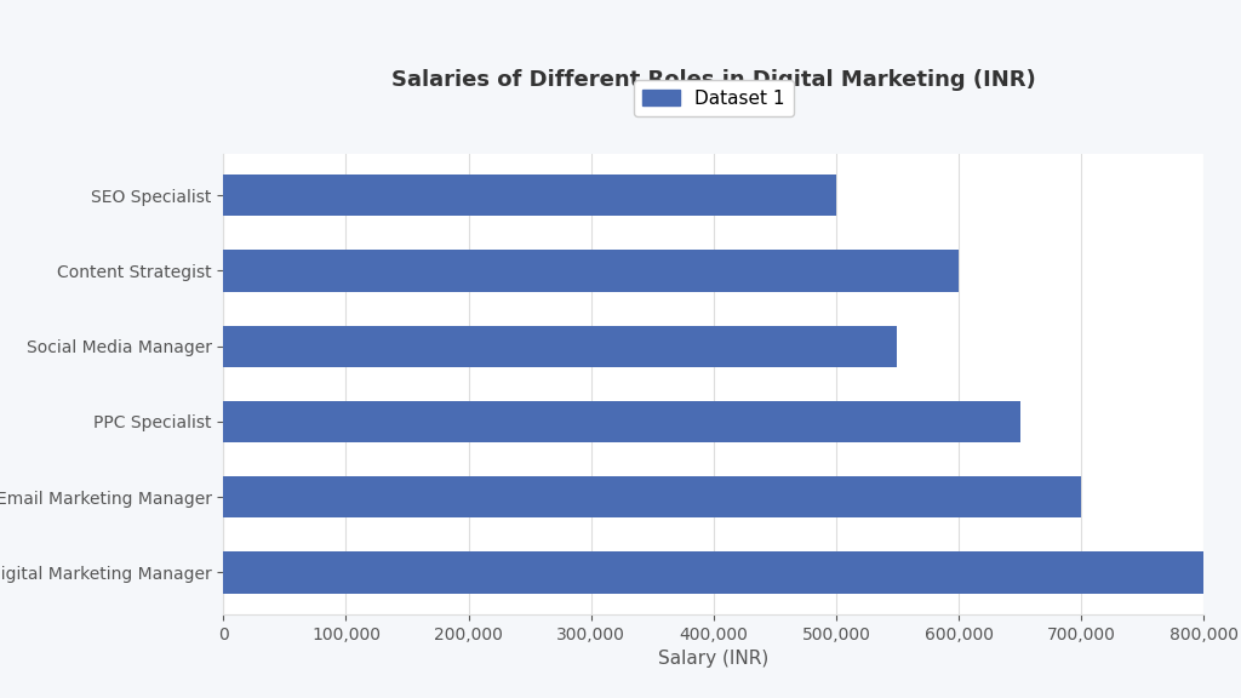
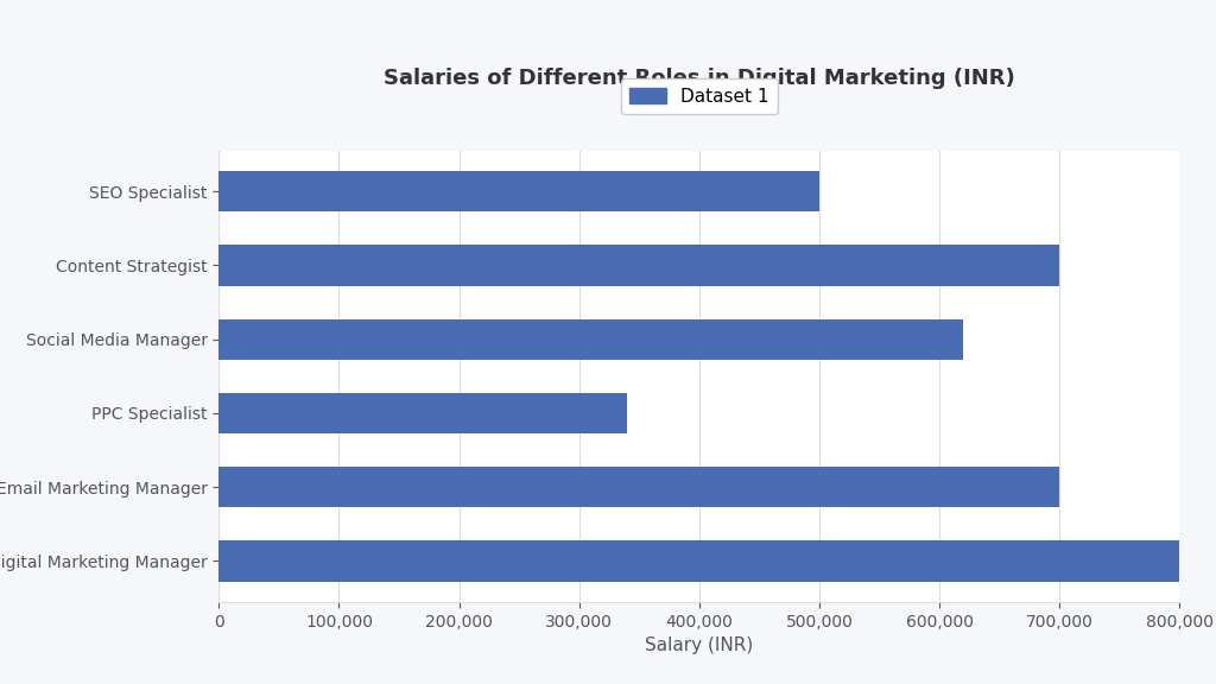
Content Strategist: 600,000 -> 700,000
Social Media Manager: 550,000 -> 620,000
PPC Specialist: 650,000 -> 340,000
